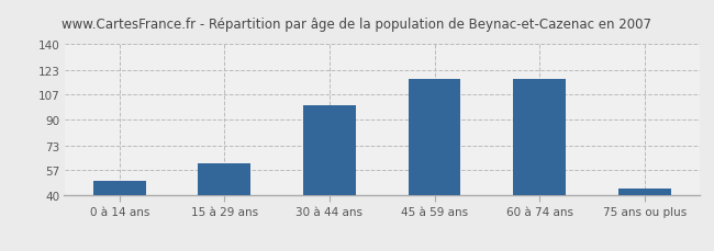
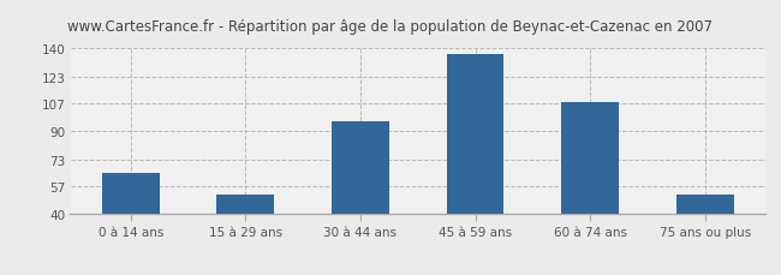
0 à 14 ans: 50 -> 65
15 à 29 ans: 61 -> 52
30 à 44 ans: 100 -> 96
45 à 59 ans: 117 -> 137
60 à 74 ans: 117 -> 108
75 ans ou plus: 45 -> 52
